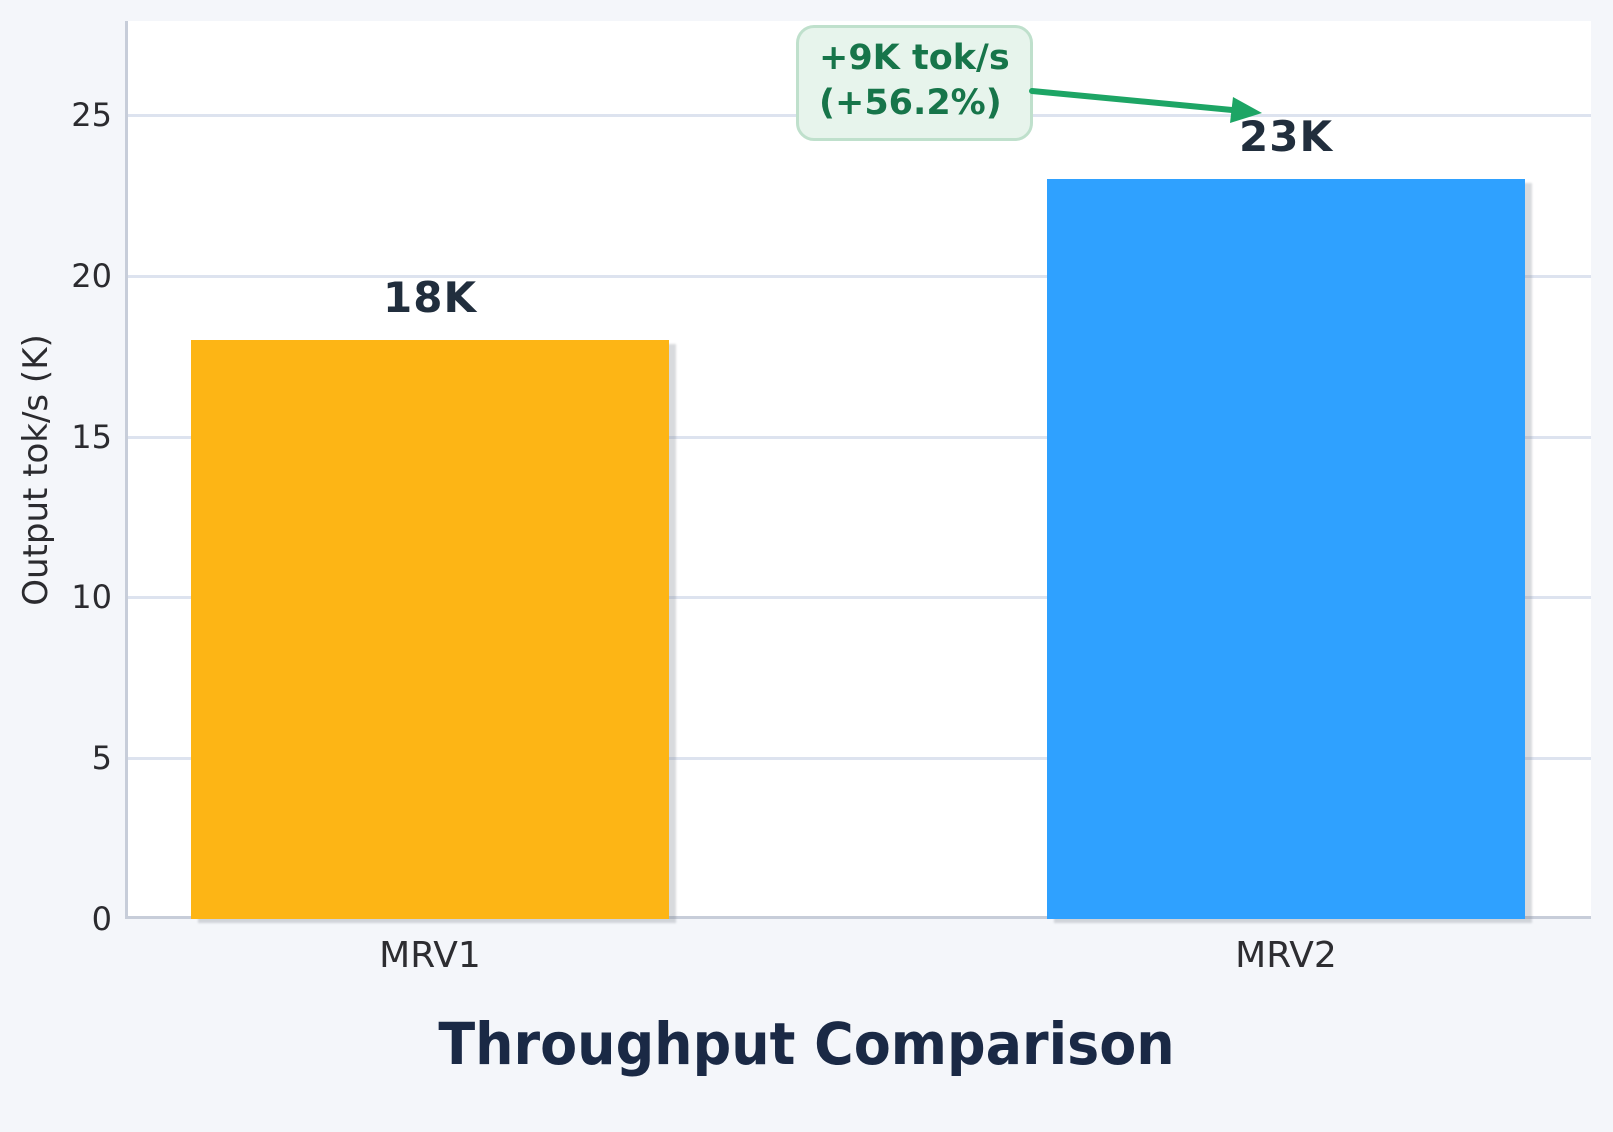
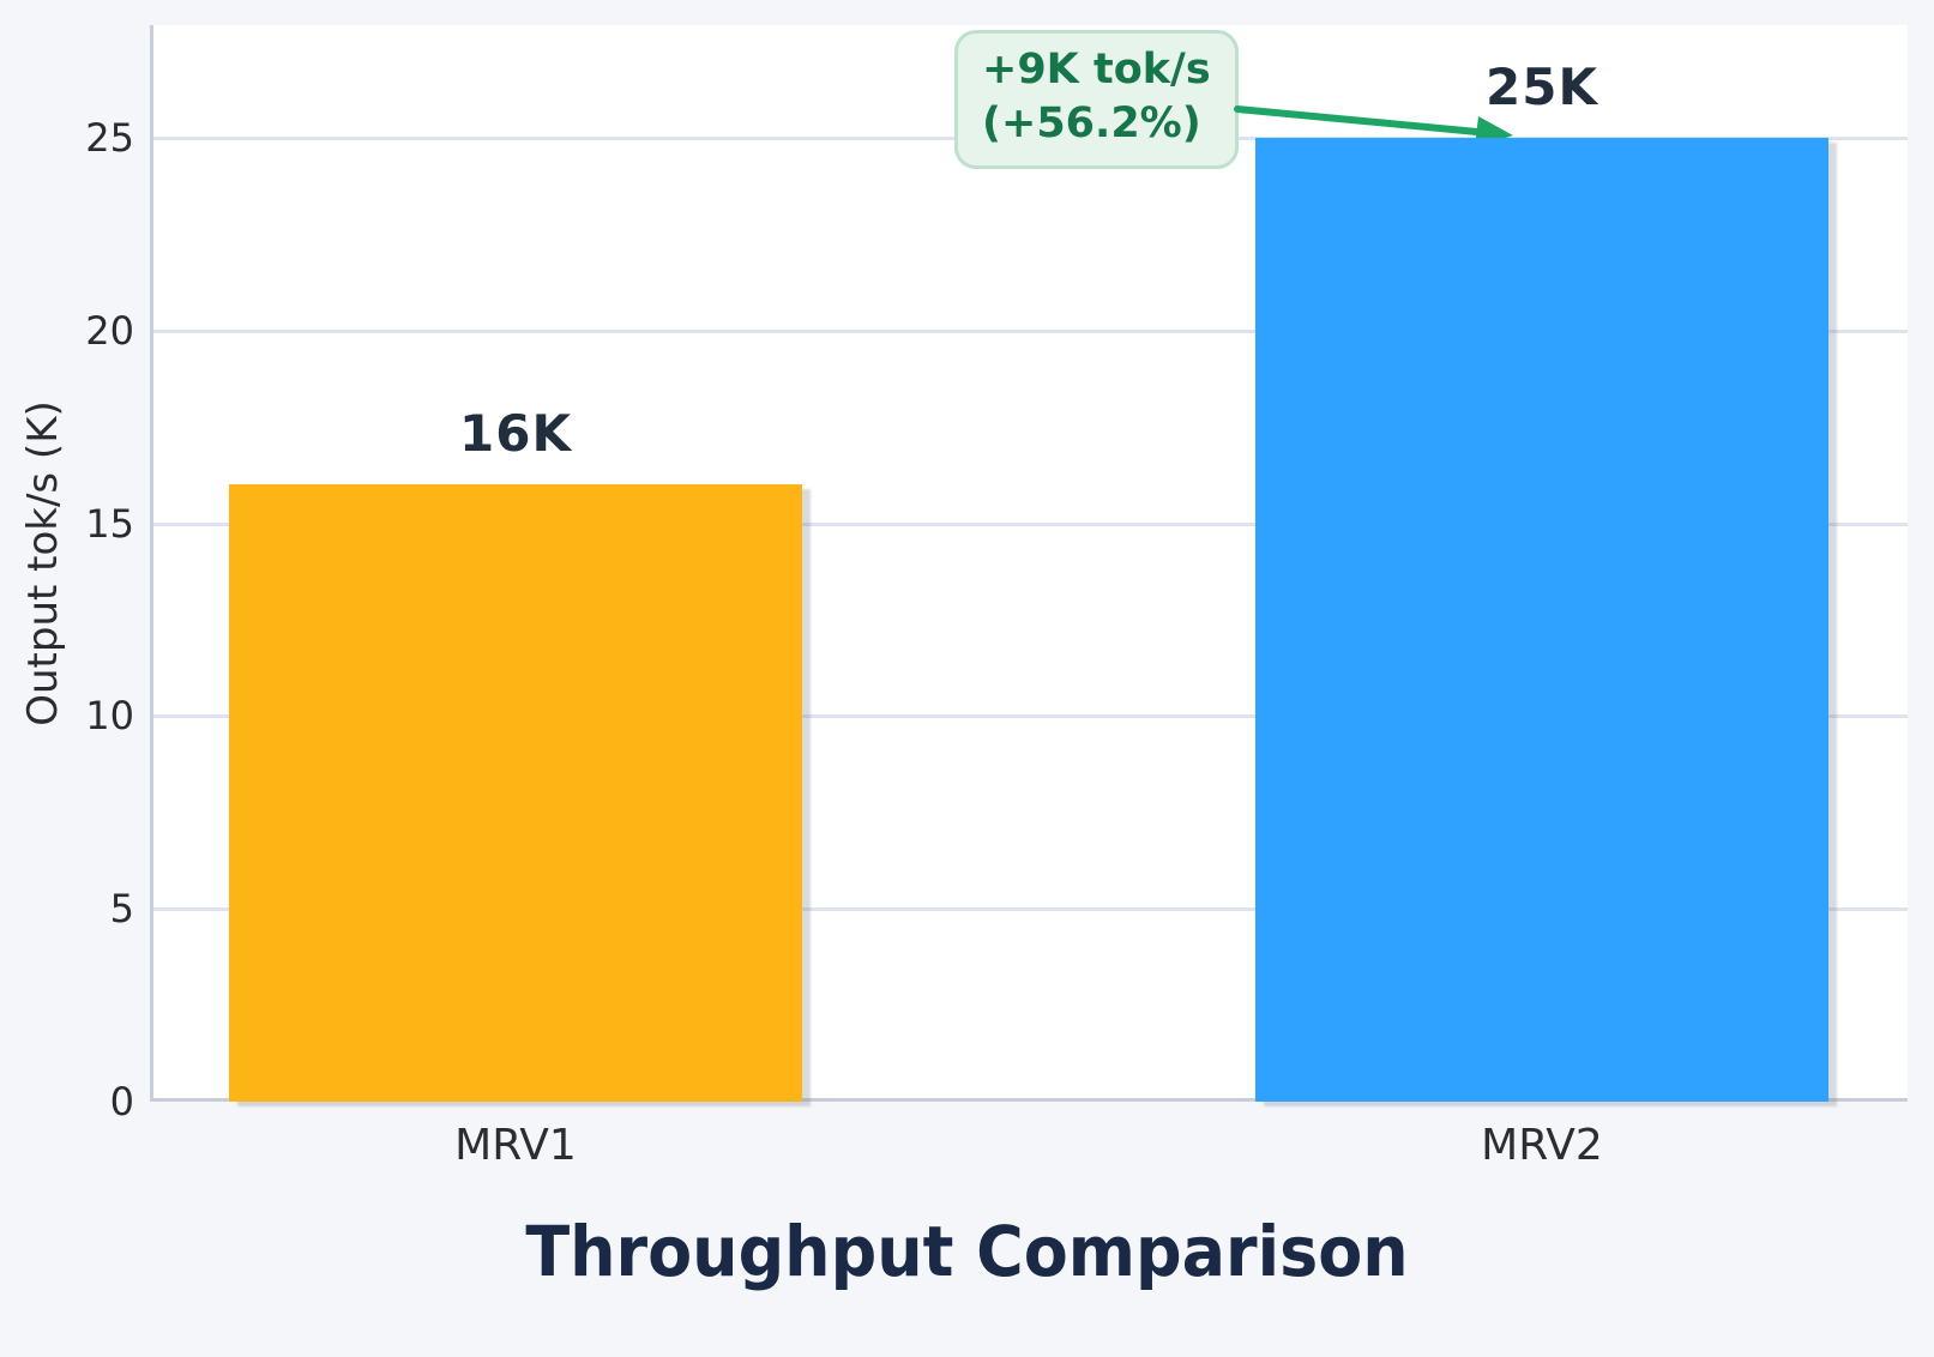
MRV1: 18K -> 16K
MRV2: 23K -> 25K
